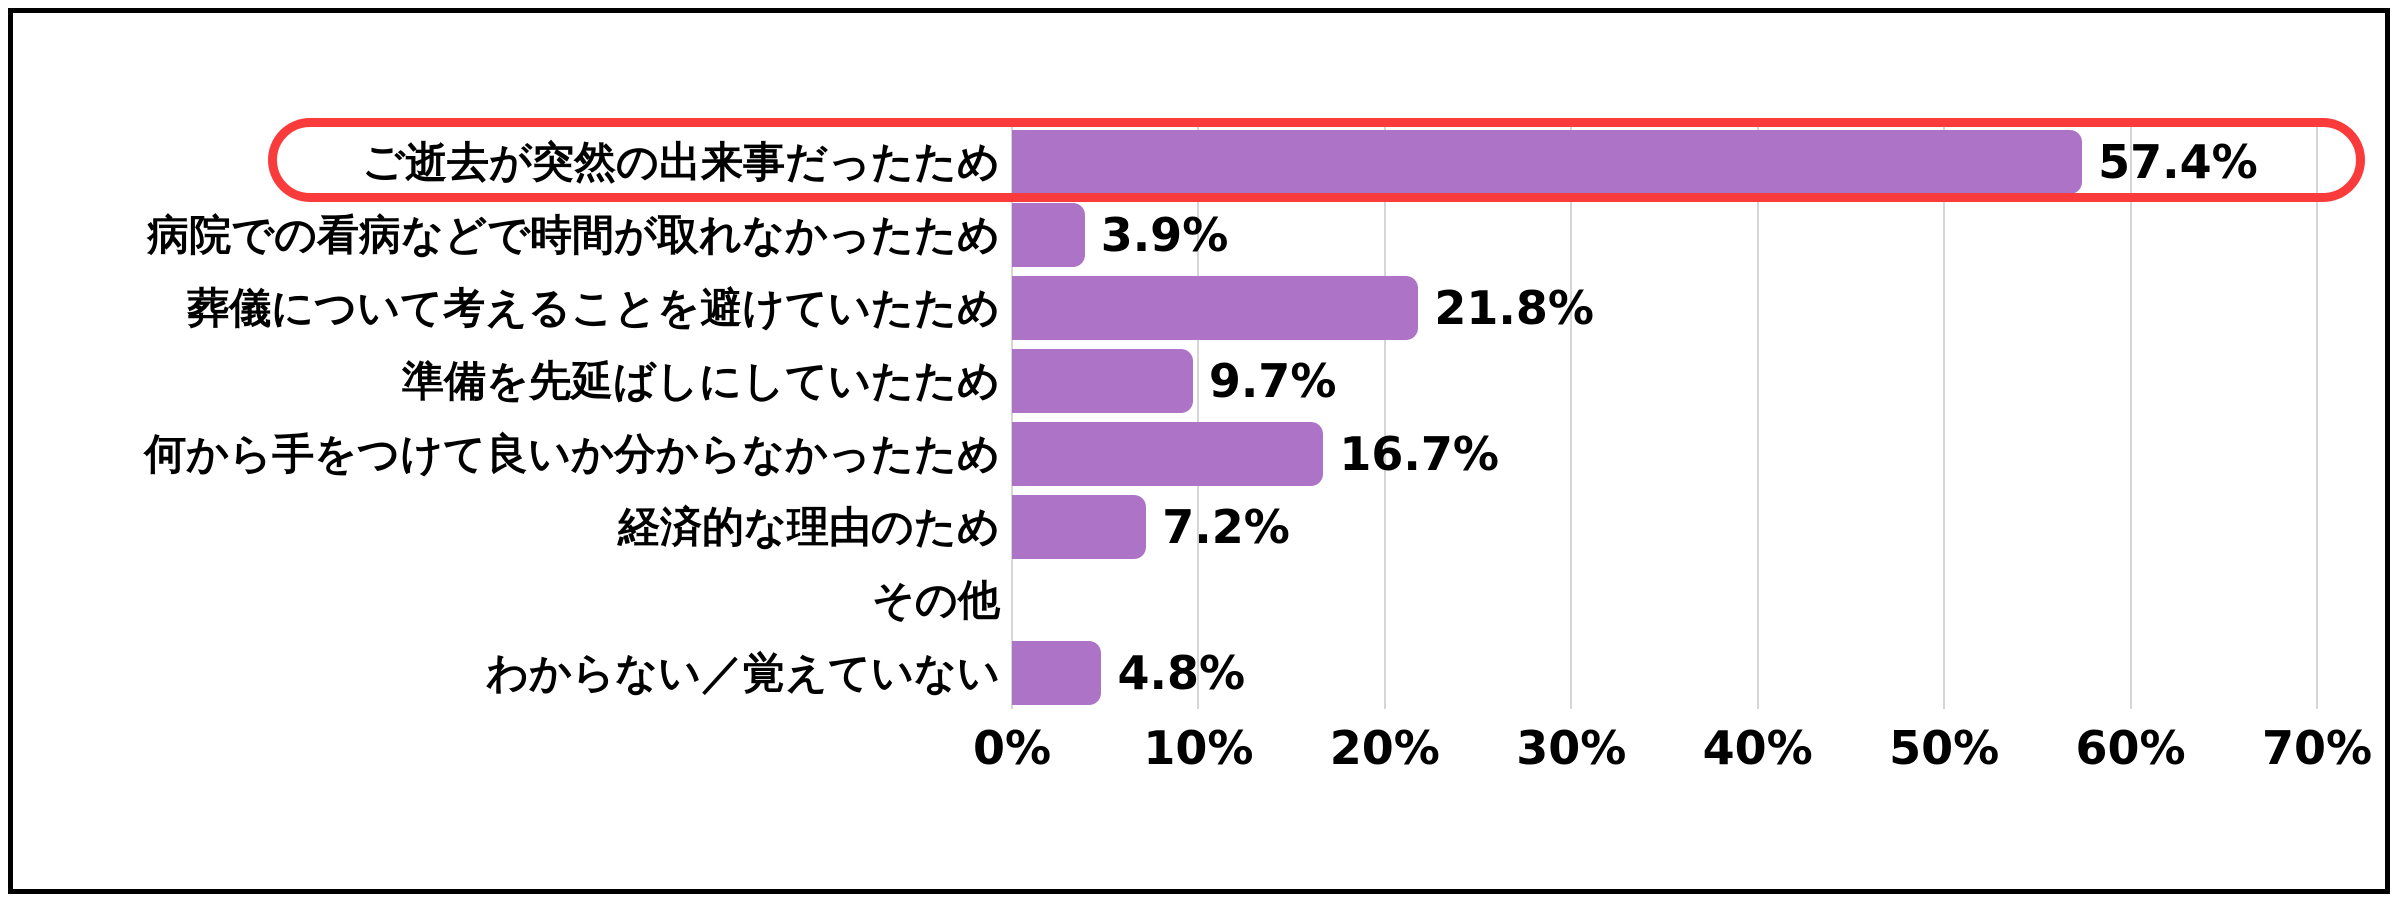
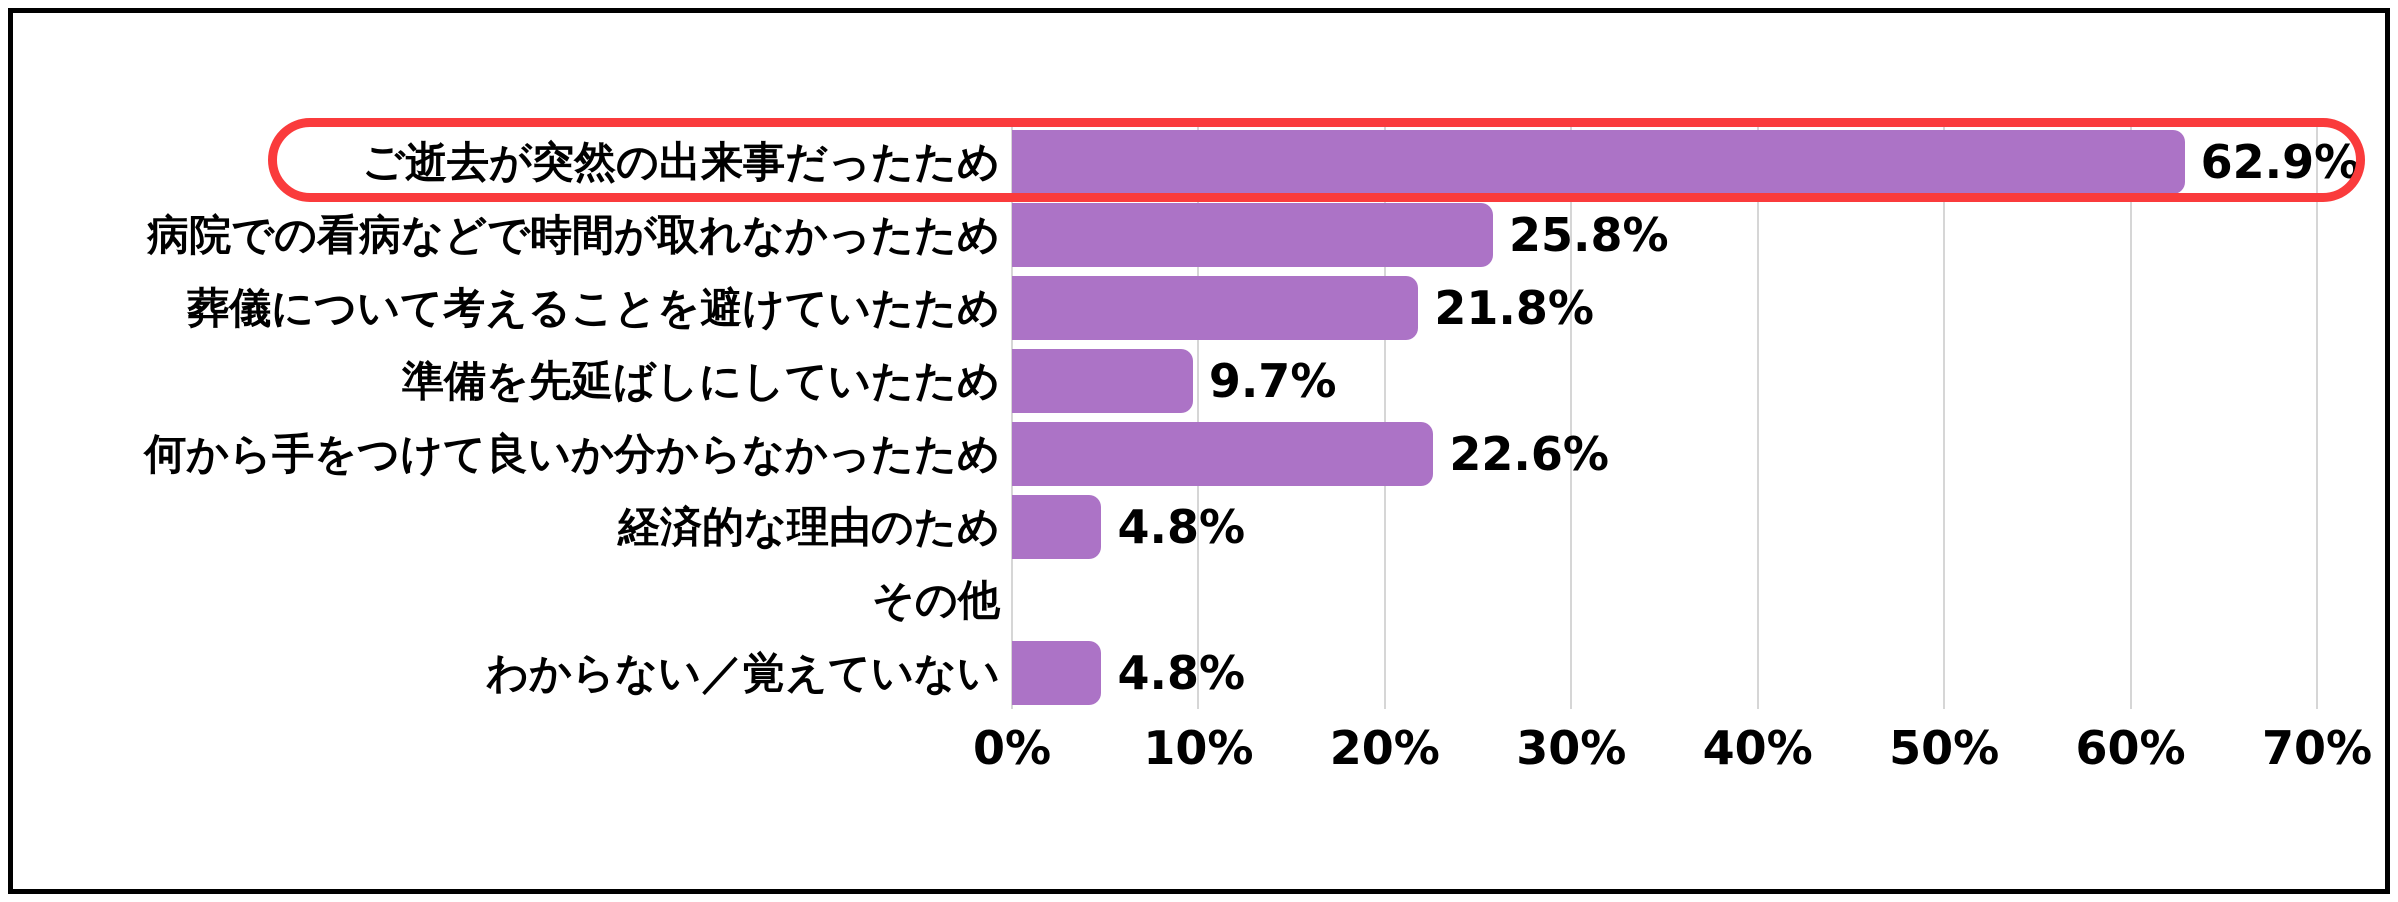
ご逝去が突然の出来事だったため: 57.4% -> 62.9%
病院での看病などで時間が取れなかったため: 3.9% -> 25.8%
何から手をつけて良いか分からなかったため: 16.7% -> 22.6%
経済的な理由のため: 7.2% -> 4.8%
